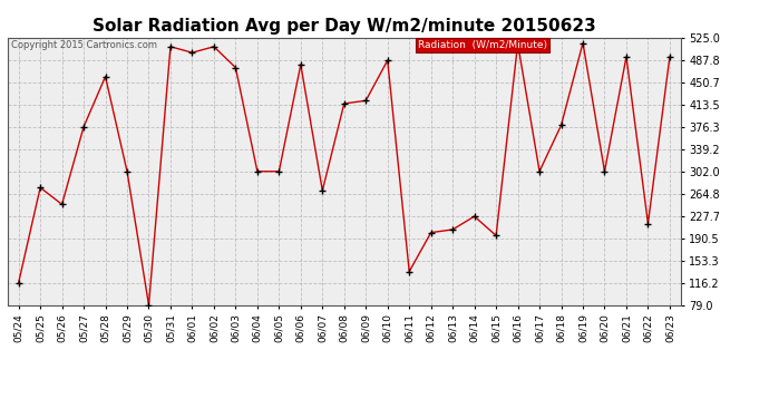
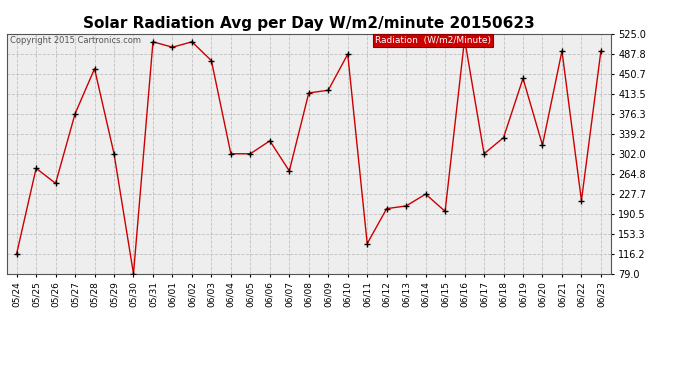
06/06: 480 -> 326
06/18: 379 -> 332
06/19: 516 -> 442
06/20: 302 -> 318
